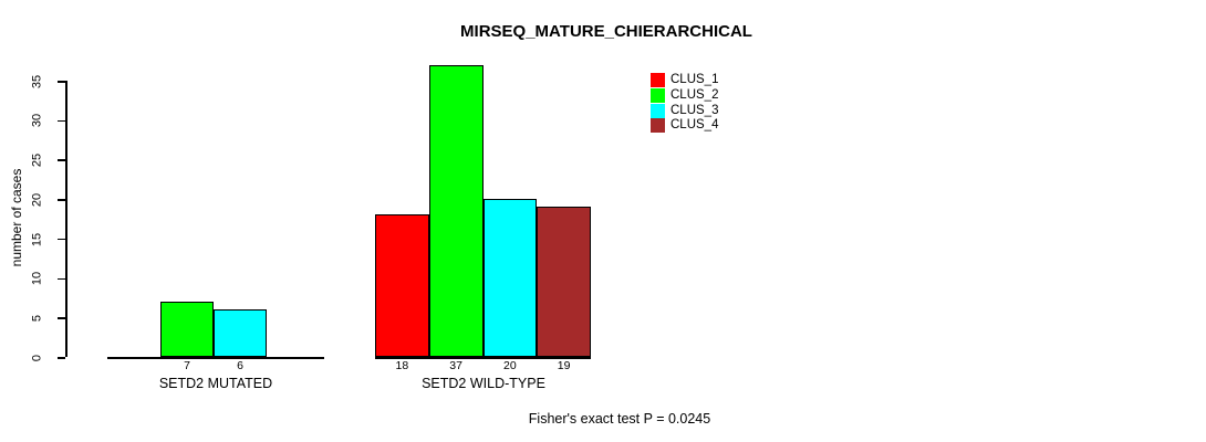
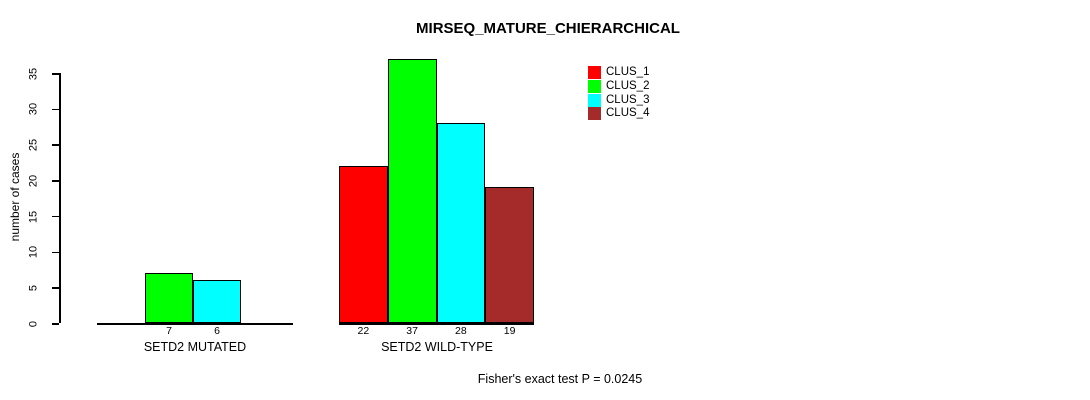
CLUS_1/SETD2 WILD-TYPE: 18 -> 22
CLUS_3/SETD2 WILD-TYPE: 20 -> 28
